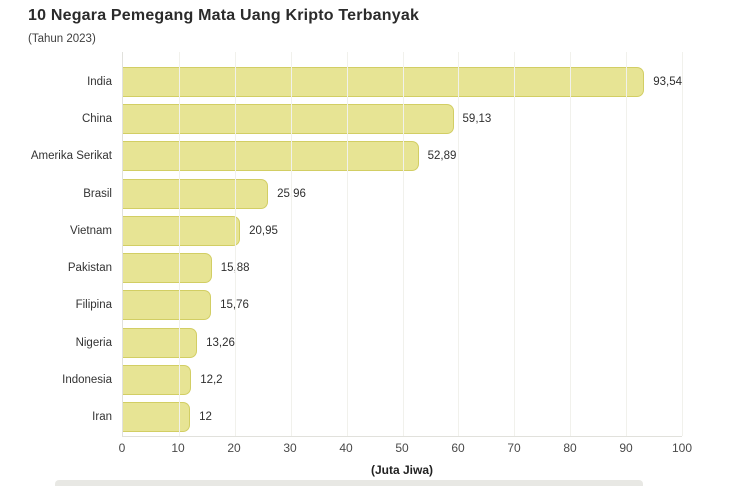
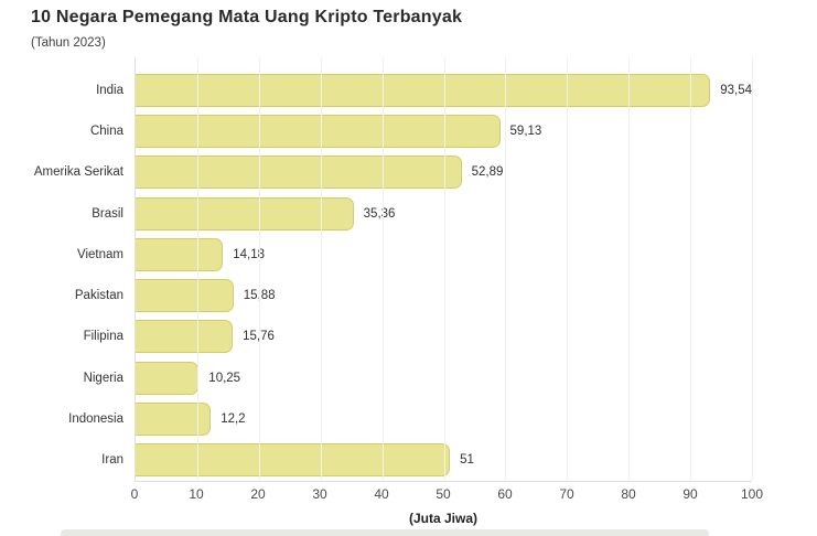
Brasil: 25,96 -> 35,36
Vietnam: 20,95 -> 14,18
Nigeria: 13,26 -> 10,25
Iran: 12 -> 51
